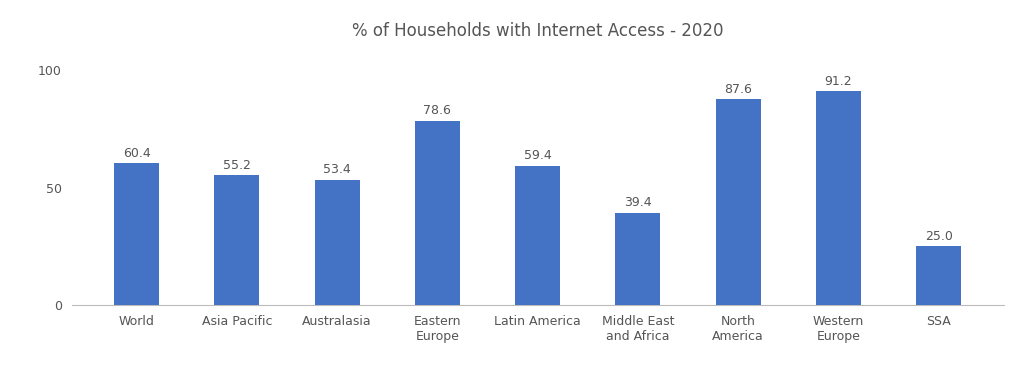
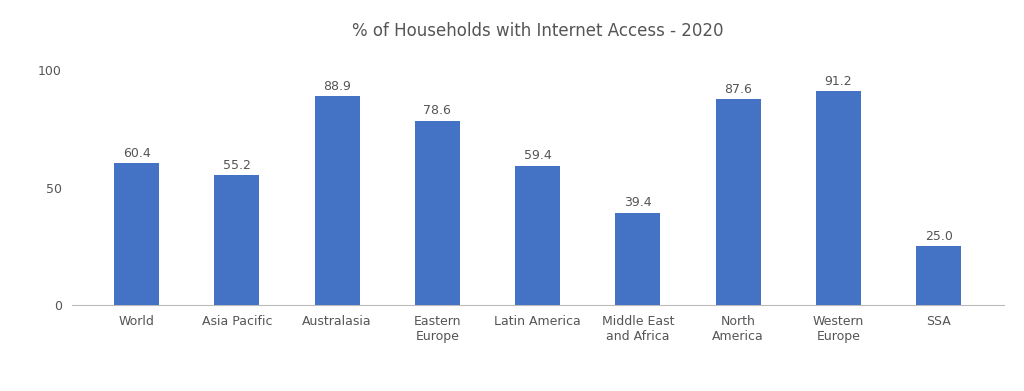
Australasia: 53.4 -> 88.9
